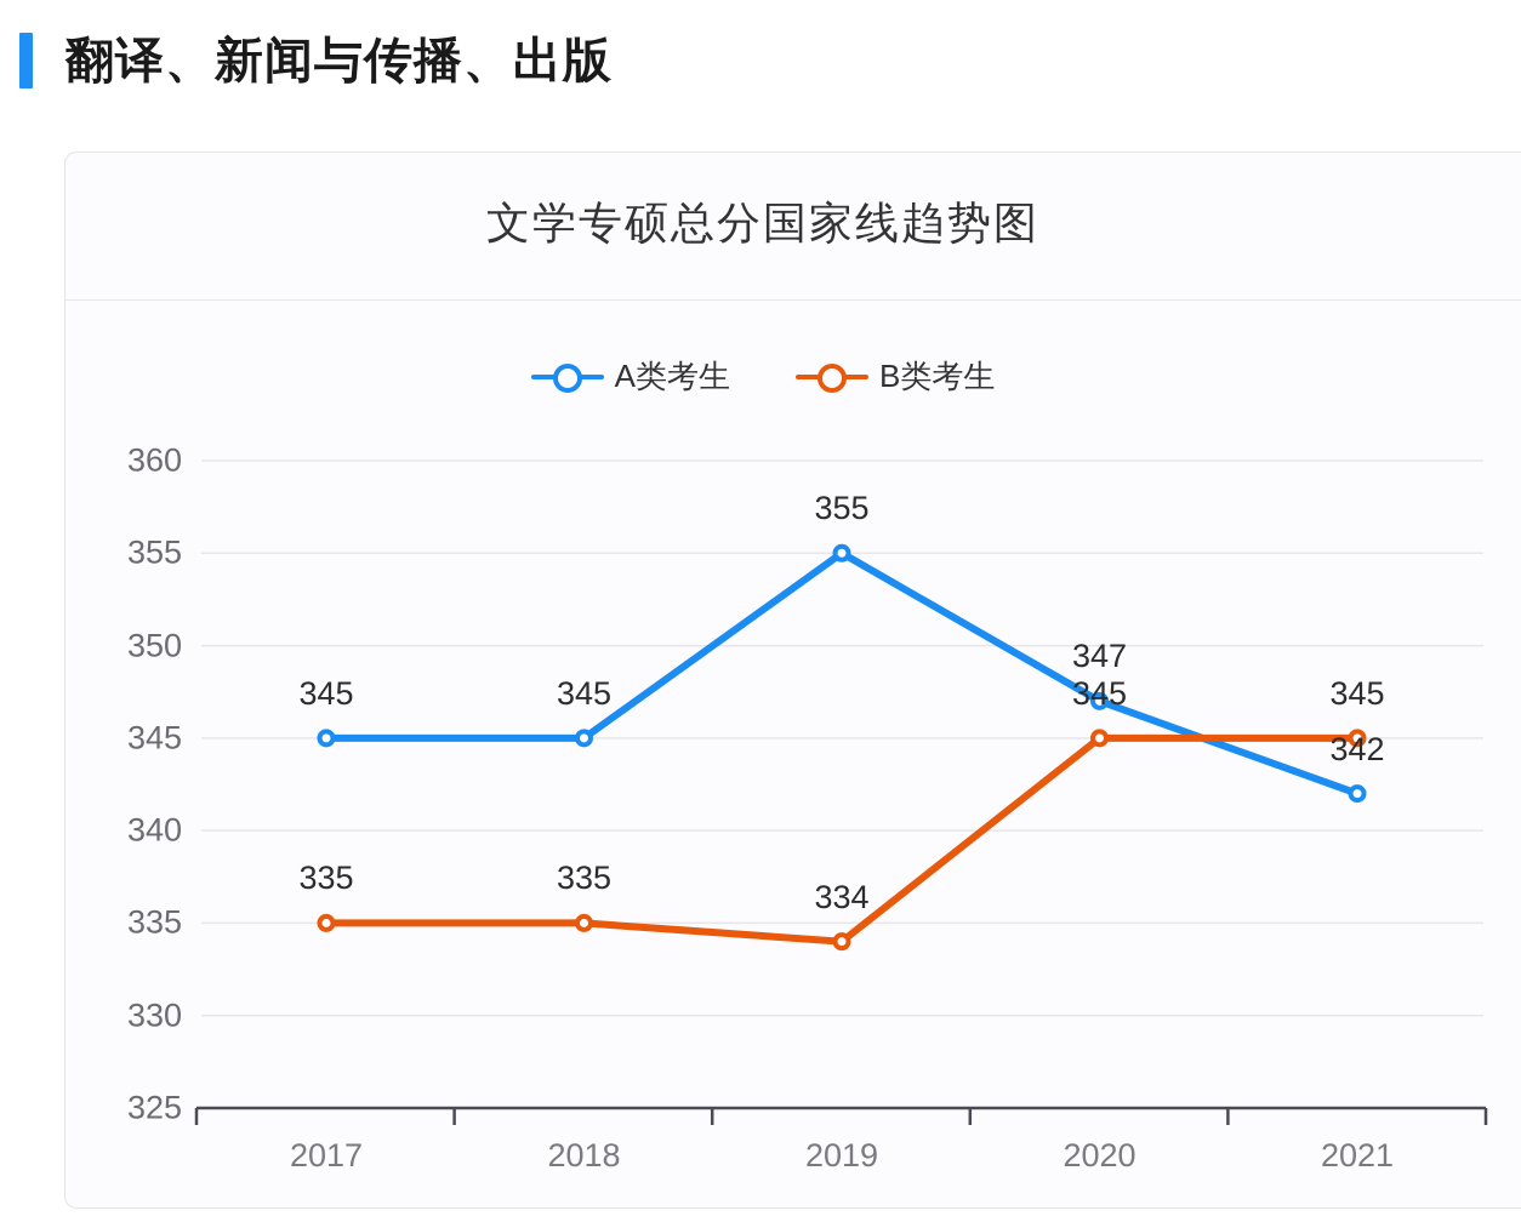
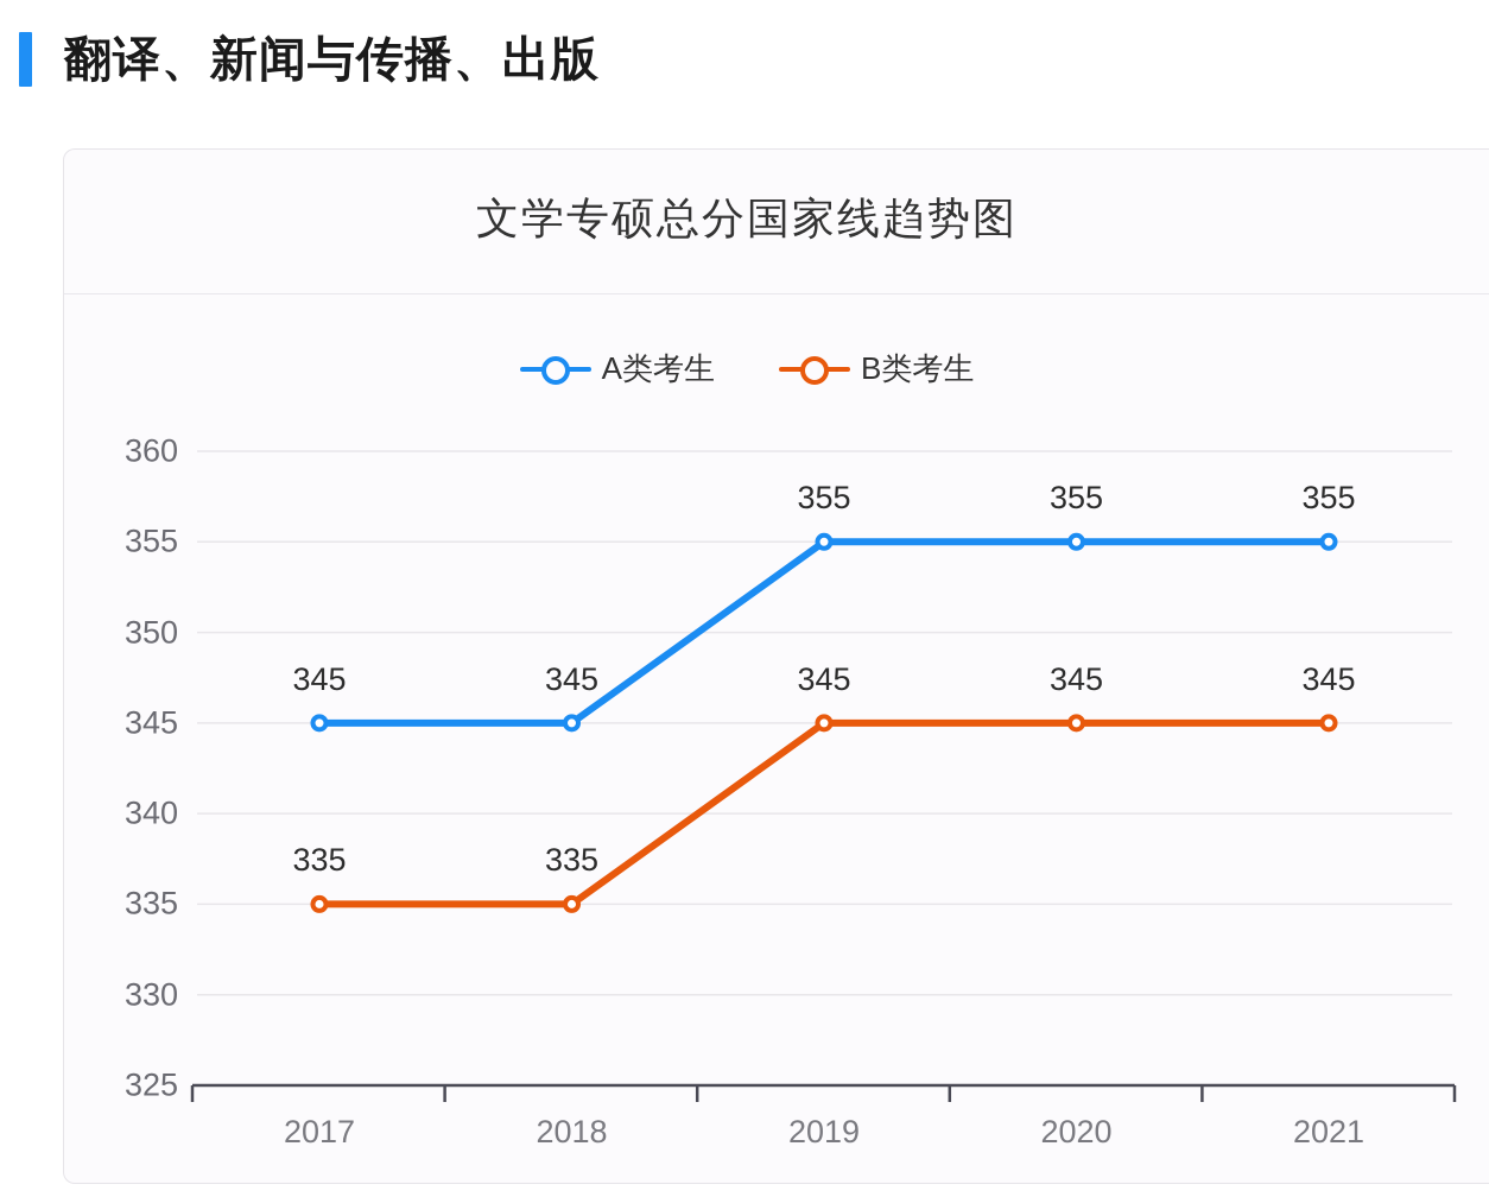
B类考生/2019: 334 -> 345
A类考生/2020: 347 -> 355
A类考生/2021: 342 -> 355
